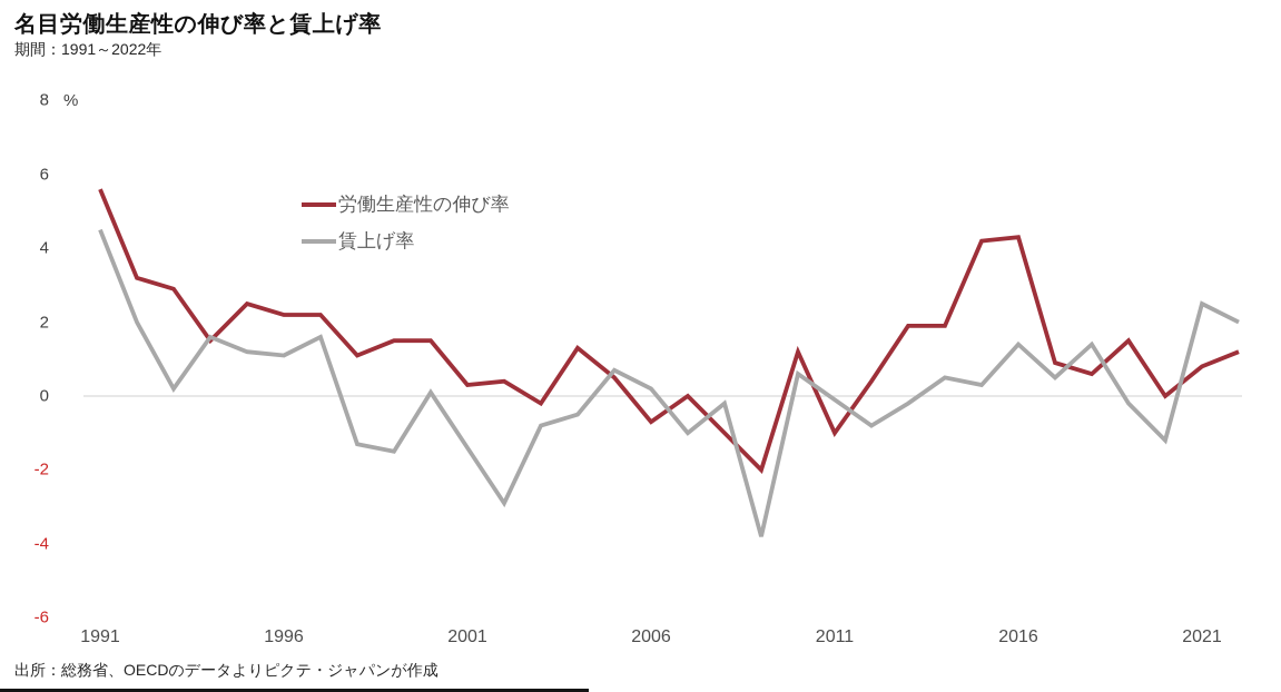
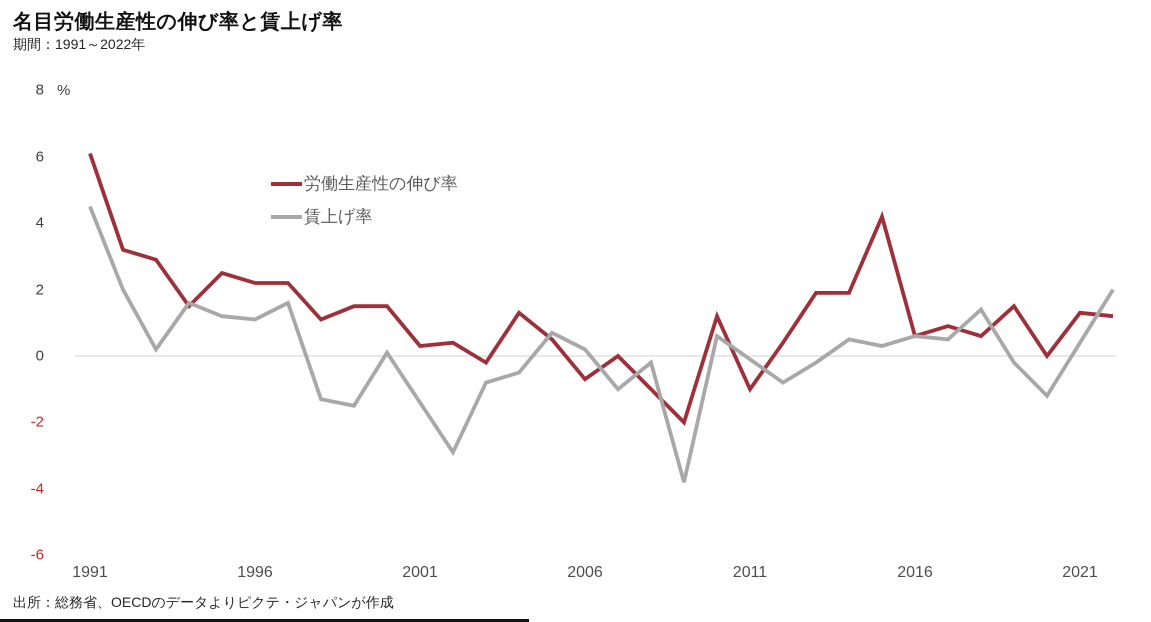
労働生産性の伸び率/1991: 5.6 -> 6.1
労働生産性の伸び率/2016: 4.3 -> 0.6
賃上げ率/2016: 1.4 -> 0.6
労働生産性の伸び率/2021: 0.8 -> 1.3
賃上げ率/2021: 2.5 -> 0.4
